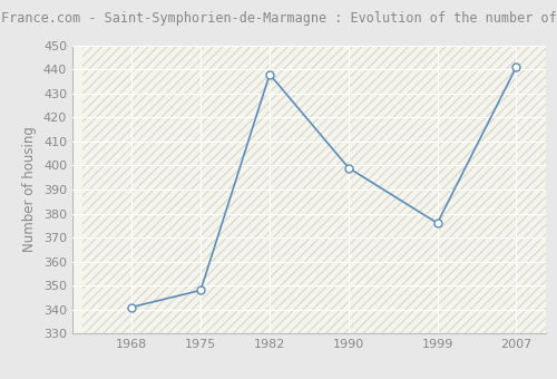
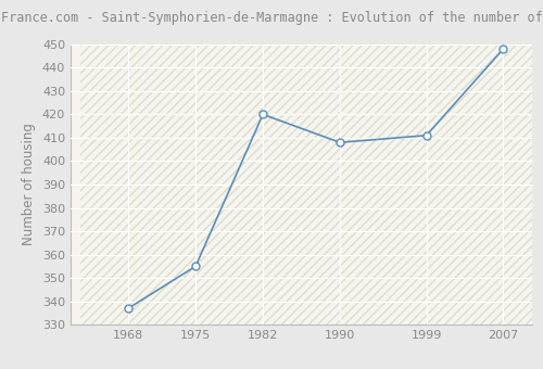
1968: 341 -> 337
1975: 348 -> 355
1982: 438 -> 420
1990: 399 -> 408
1999: 376 -> 411
2007: 441 -> 448
